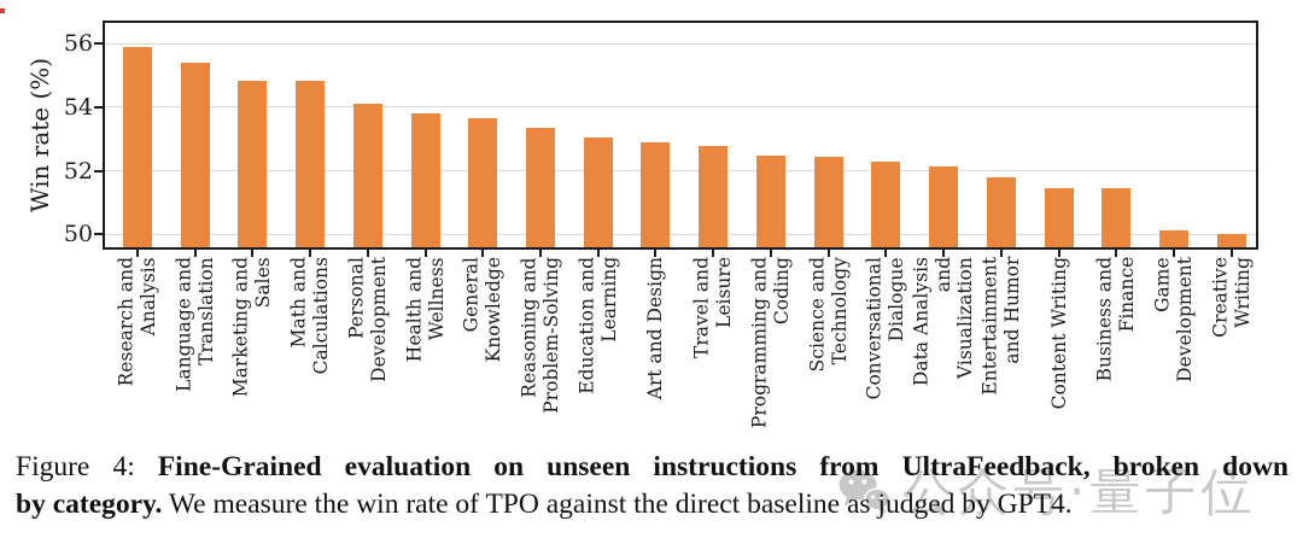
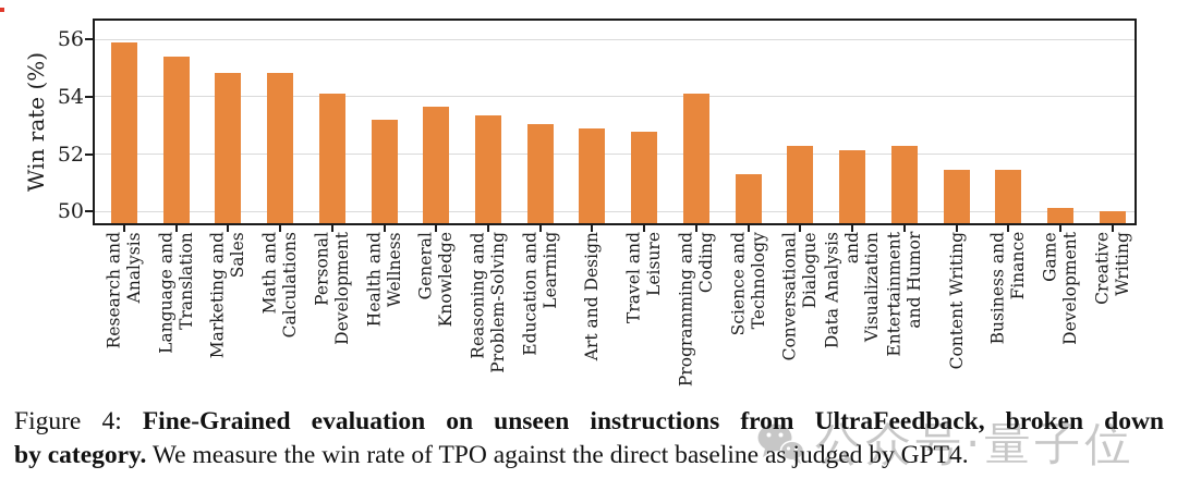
Health and Wellness: 53.8 -> 53.2
Programming and Coding: 52.5 -> 54.1
Science and Technology: 52.5 -> 51.3
Entertainment and Humor: 51.8 -> 52.3
